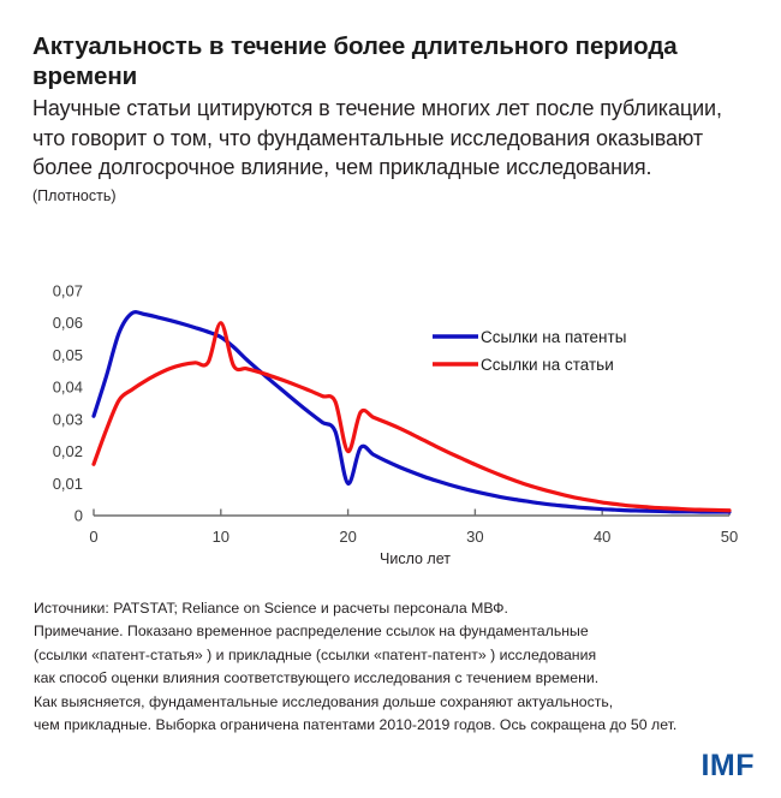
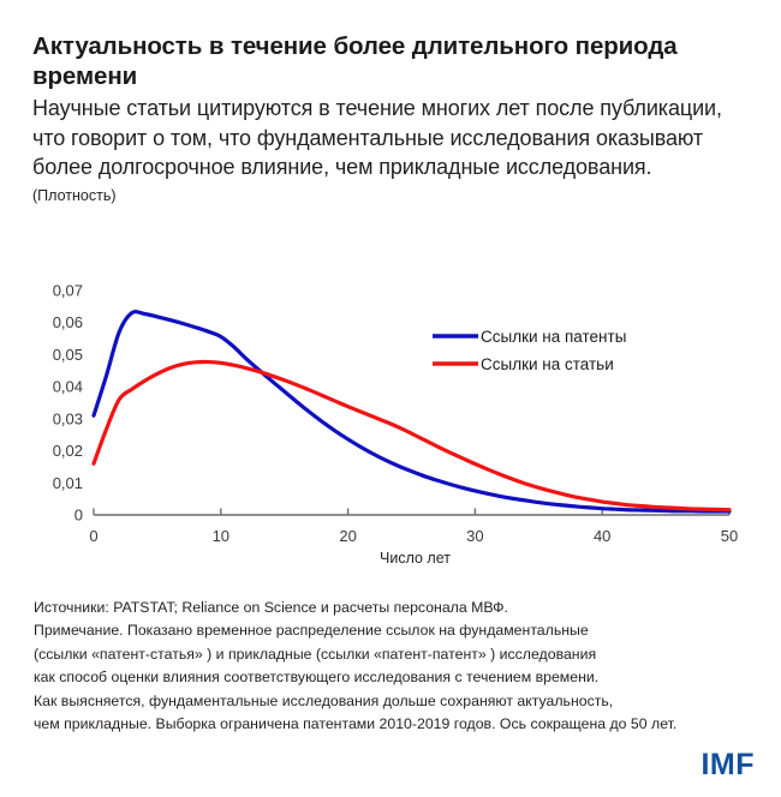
Ссылки на статьи/10: 0,06 -> 0,05
Ссылки на патенты/20: 0,01 -> 0,02
Ссылки на статьи/20: 0,02 -> 0,03
